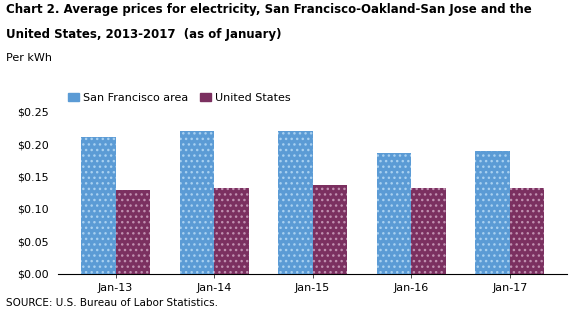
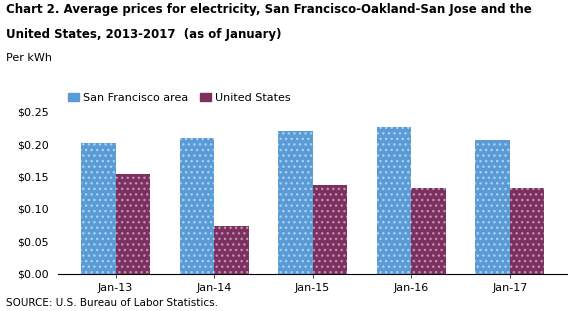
San Francisco area/Jan-13: $0.211 -> $0.202
United States/Jan-13: $0.129 -> $0.154
San Francisco area/Jan-14: $0.220 -> $0.210
United States/Jan-14: $0.133 -> $0.074
San Francisco area/Jan-16: $0.187 -> $0.226
San Francisco area/Jan-17: $0.189 -> $0.206
